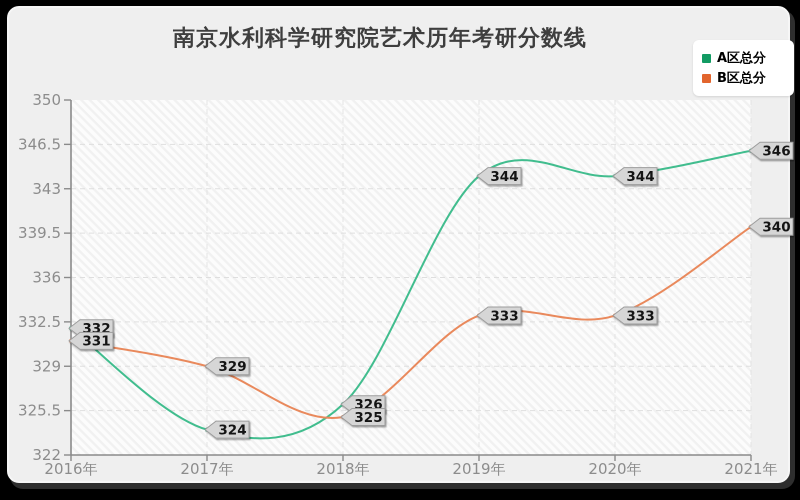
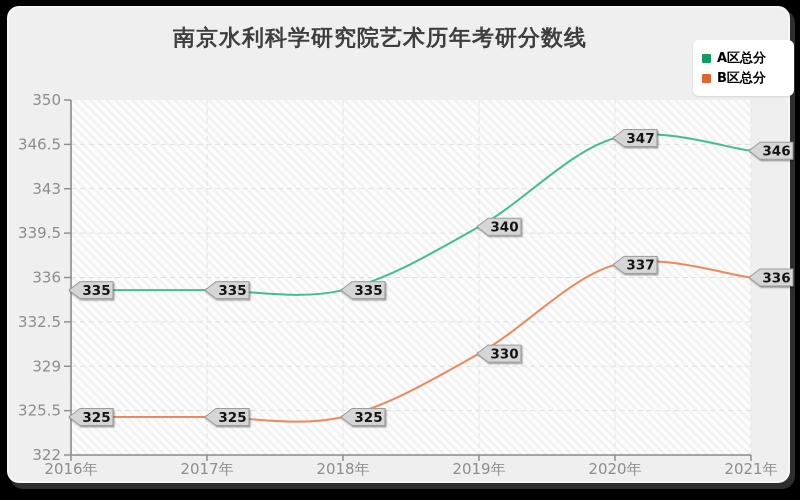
A区总分/2016年: 332 -> 335
B区总分/2016年: 331 -> 325
A区总分/2017年: 324 -> 335
B区总分/2017年: 329 -> 325
A区总分/2018年: 326 -> 335
A区总分/2019年: 344 -> 340
B区总分/2019年: 333 -> 330
A区总分/2020年: 344 -> 347
B区总分/2020年: 333 -> 337
B区总分/2021年: 340 -> 336
